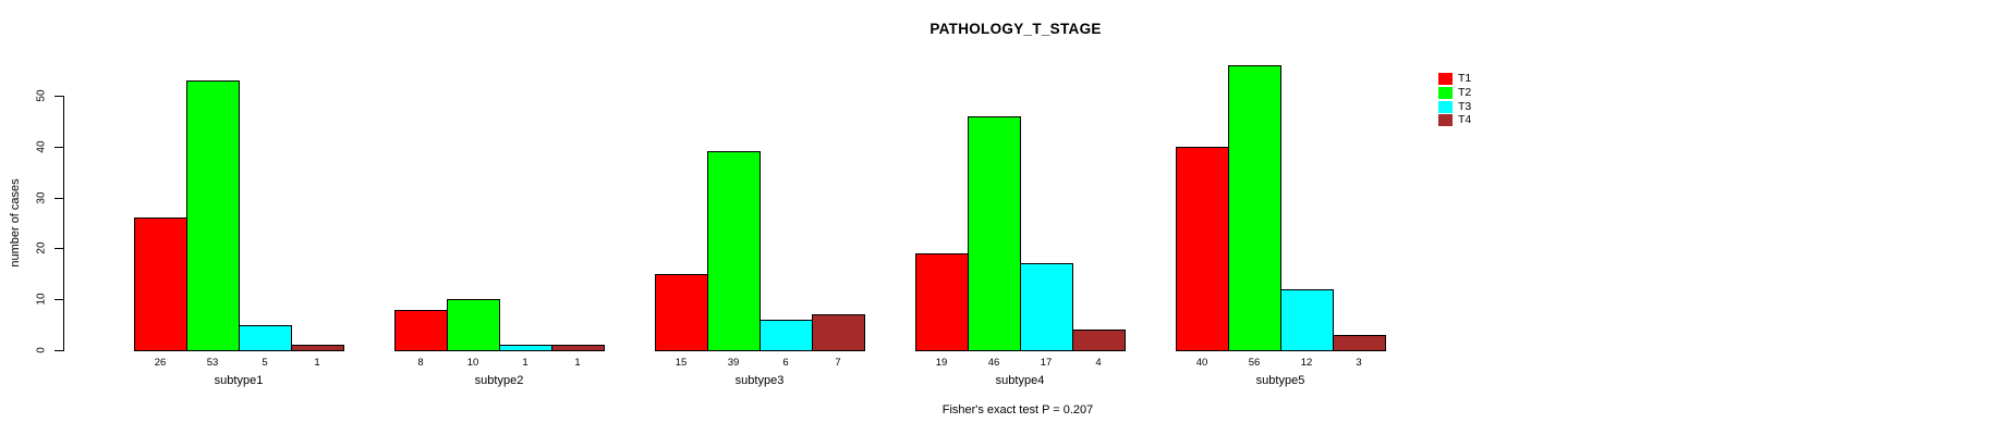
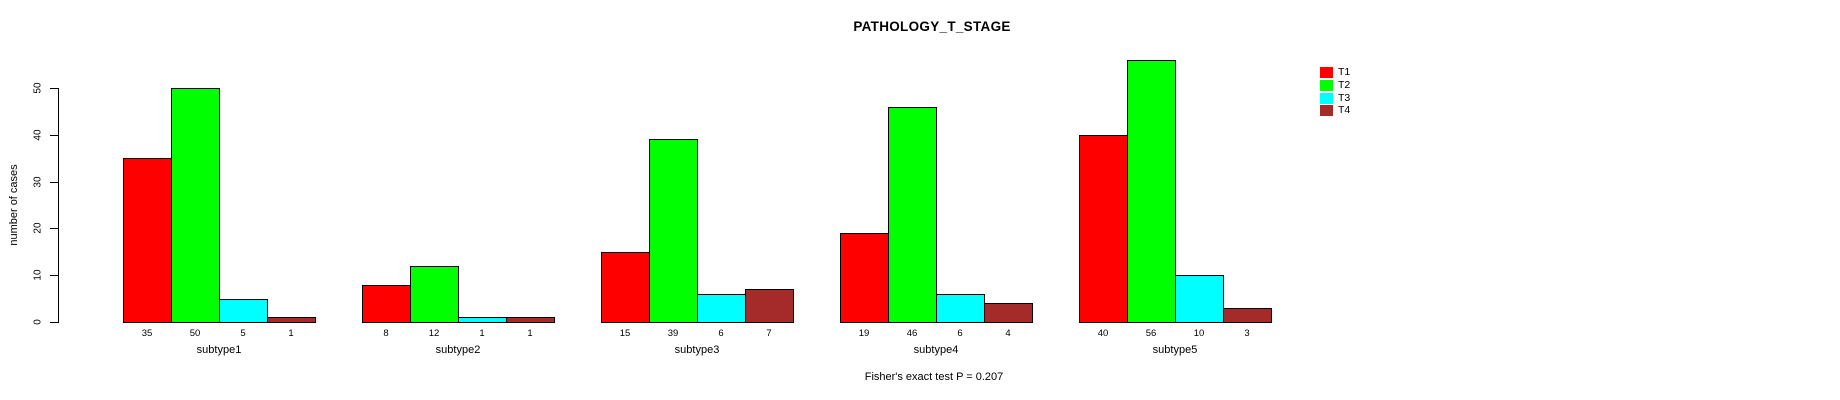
T1/subtype1: 26 -> 35
T2/subtype1: 53 -> 50
T2/subtype2: 10 -> 12
T3/subtype4: 17 -> 6
T3/subtype5: 12 -> 10
